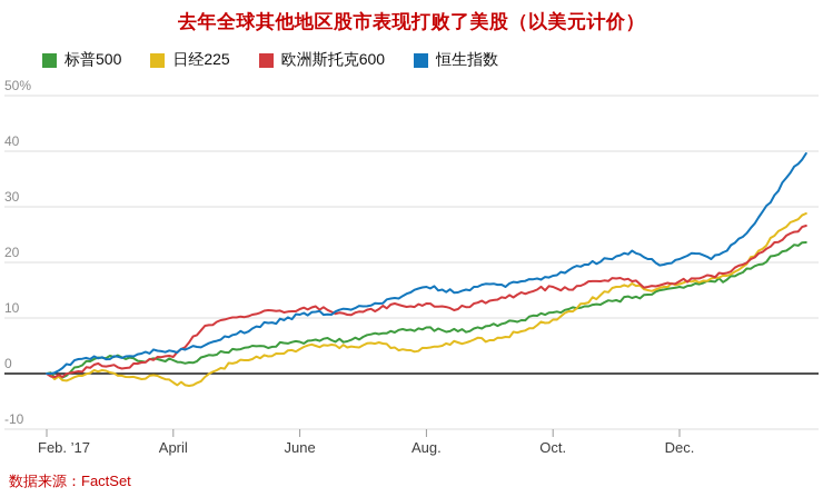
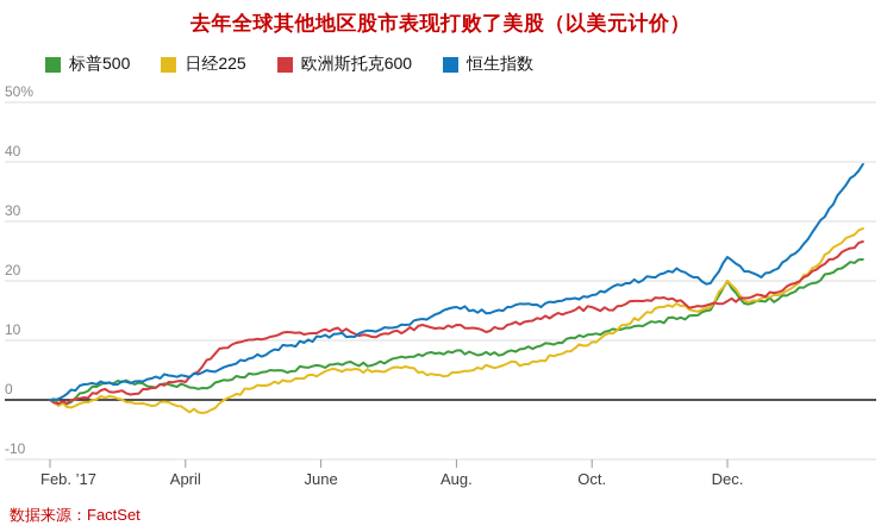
标普500/10: 16% -> 20%
日经225/10: 16% -> 20%
恒生指数/10: 21% -> 24%
